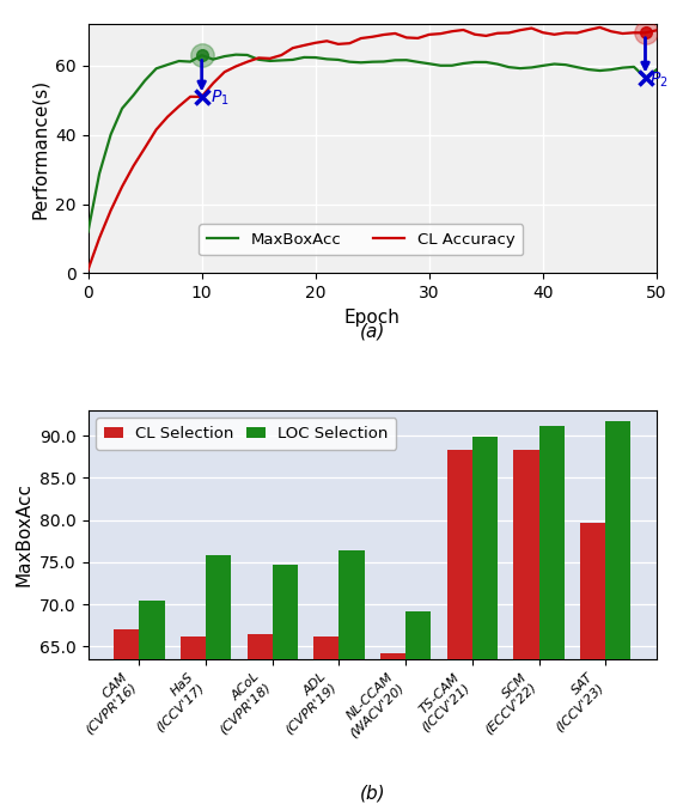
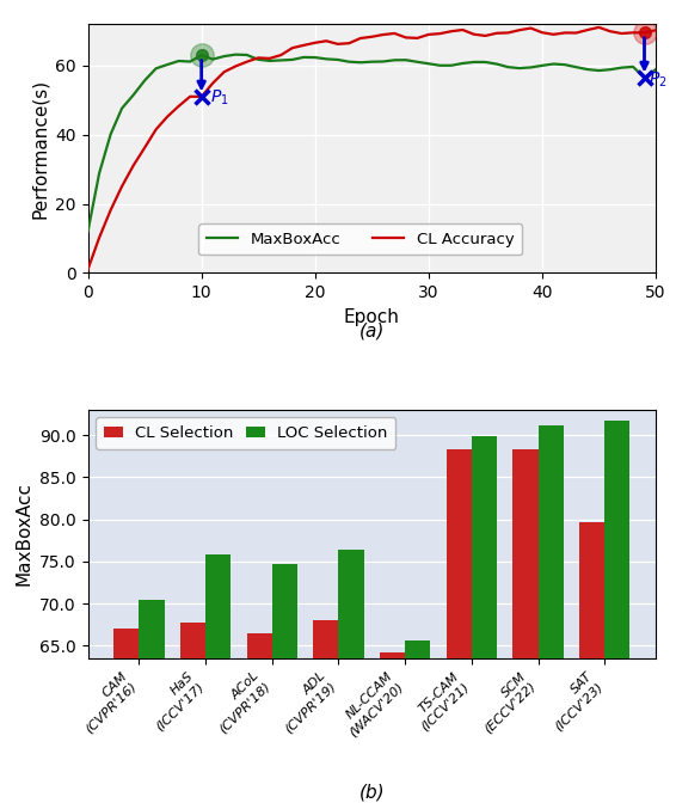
CL Selection/HaS (ICCV'17): 66.2 -> 67.8
CL Selection/ADL (CVPR'19): 66.2 -> 68.0
LOC Selection/NL-CCAM (WACV'20): 69.2 -> 65.6
